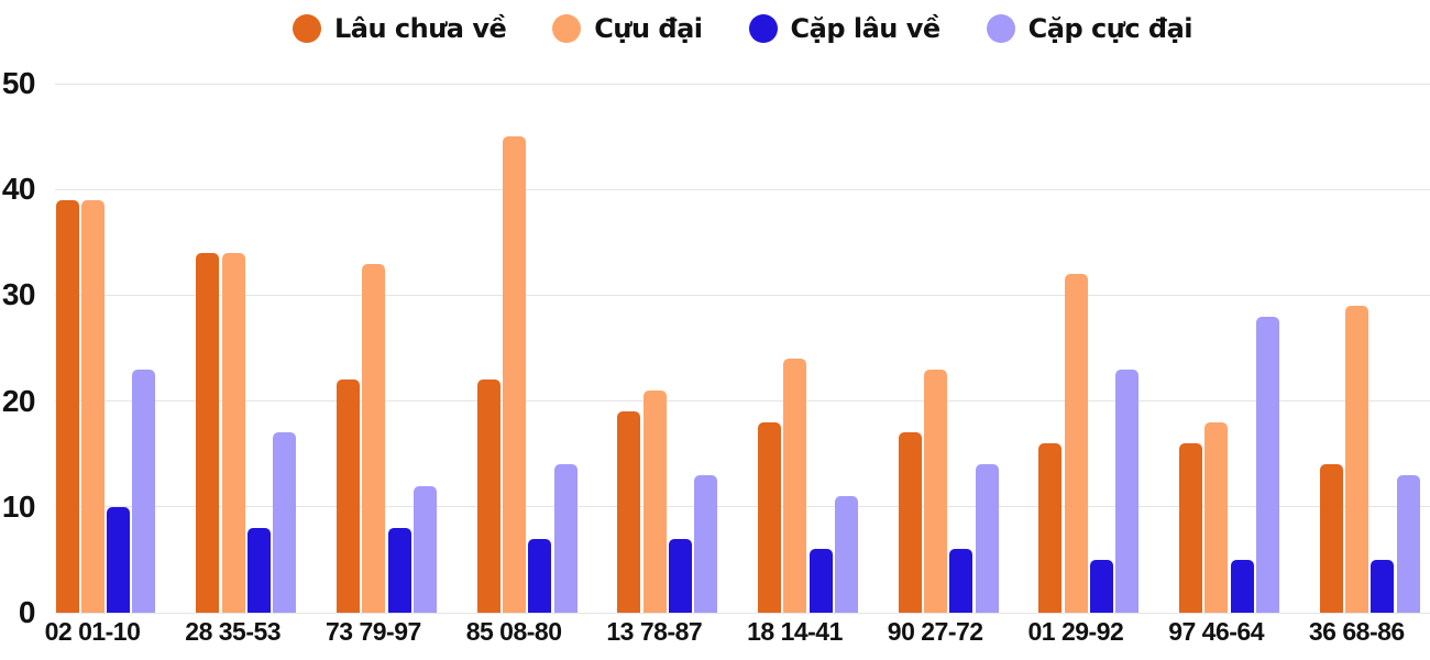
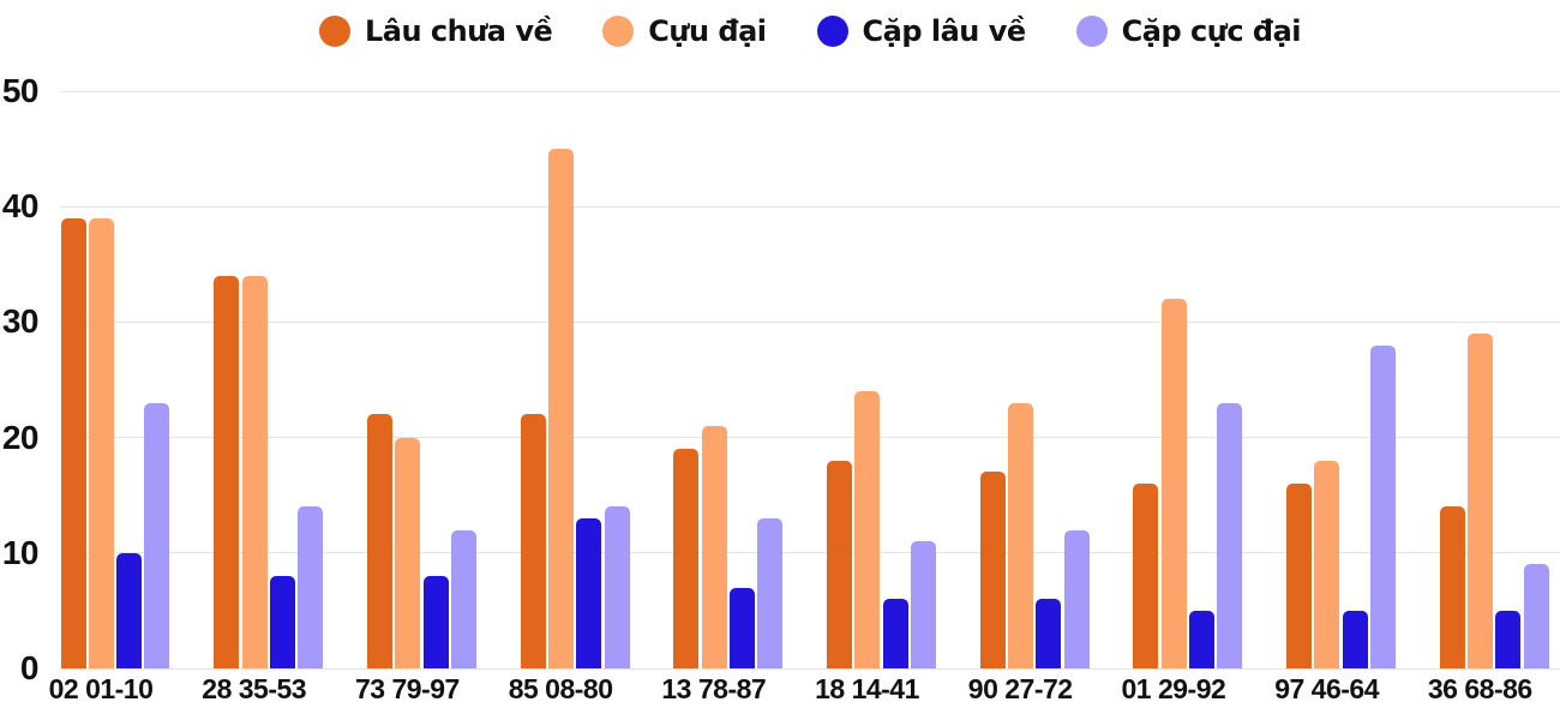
Cặp cực đại/28 35-53: 17 -> 14
Cựu đại/73 79-97: 33 -> 20
Cặp lâu về/85 08-80: 7 -> 13
Cặp cực đại/90 27-72: 14 -> 12
Cặp cực đại/36 68-86: 13 -> 9
